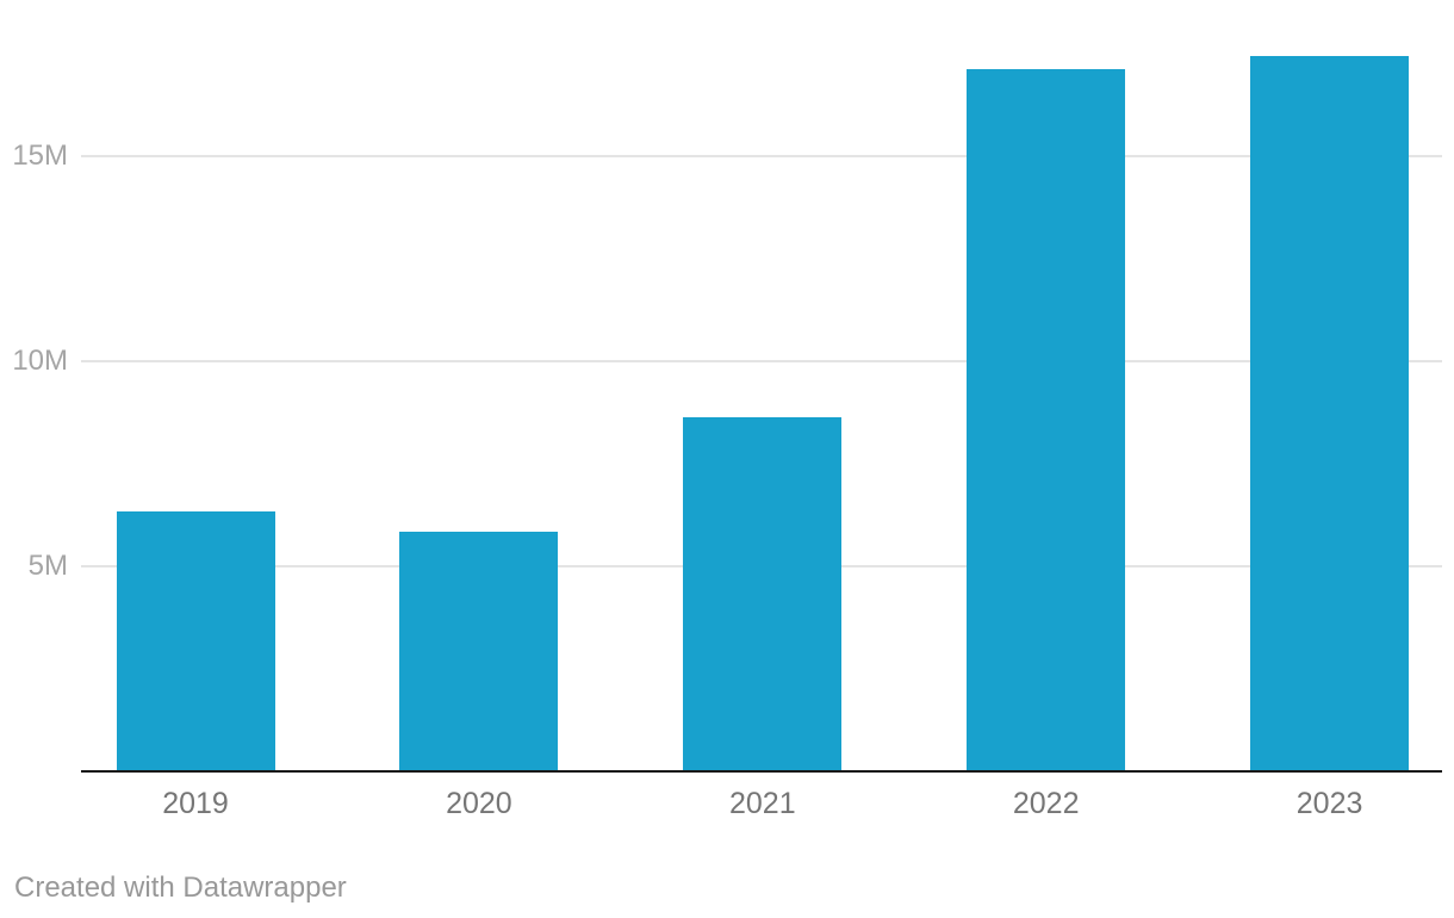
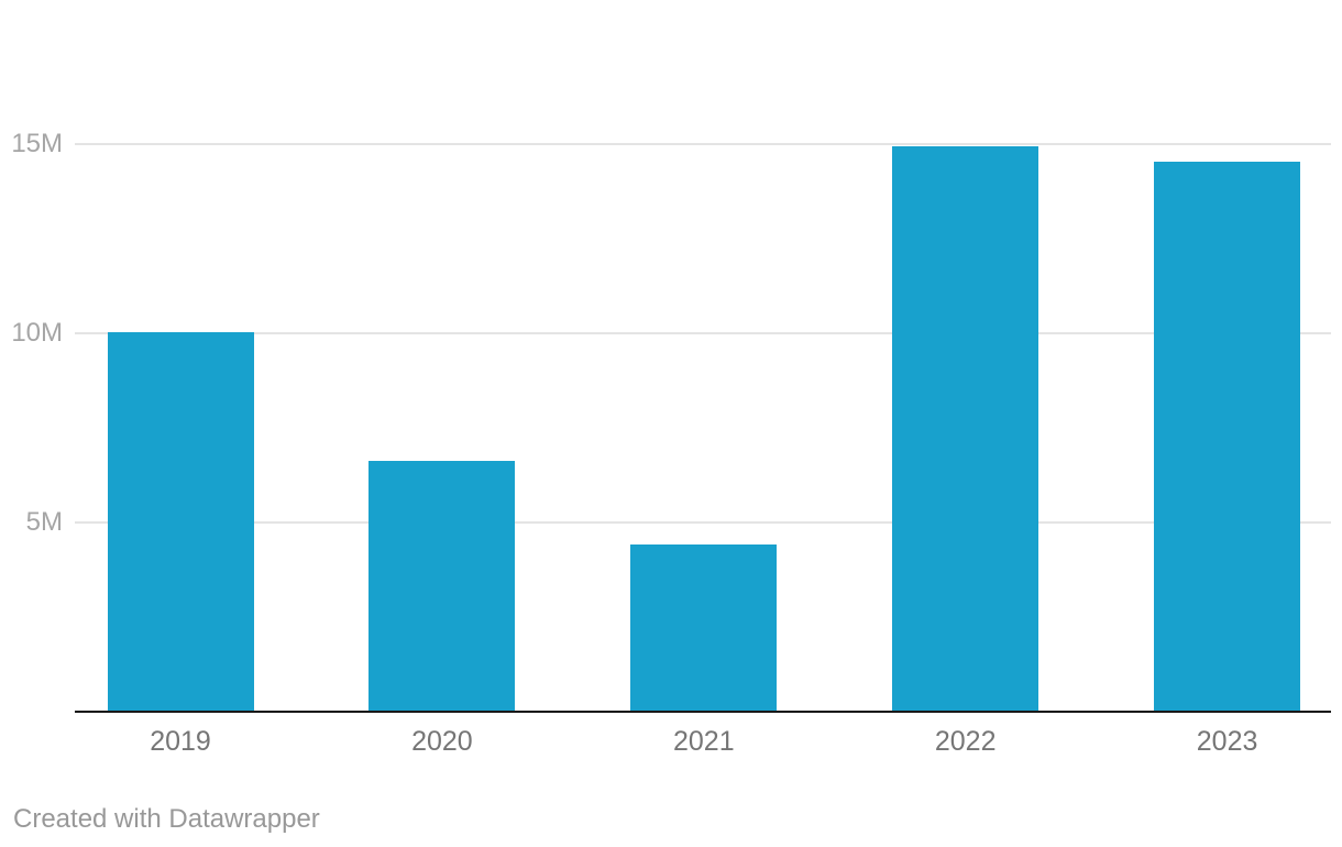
2019: 6.3M -> 10.0M
2020: 5.8M -> 6.6M
2021: 8.6M -> 4.4M
2022: 17.1M -> 14.9M
2023: 17.4M -> 14.5M
